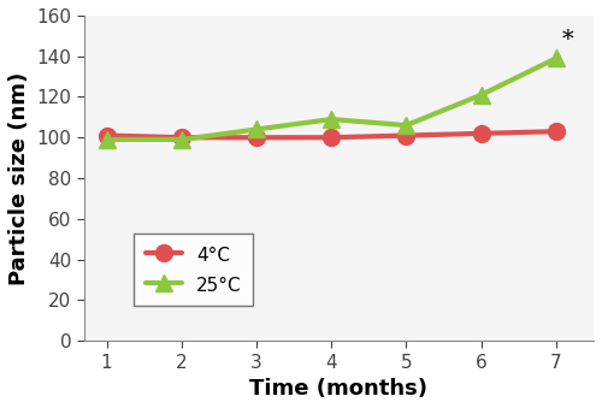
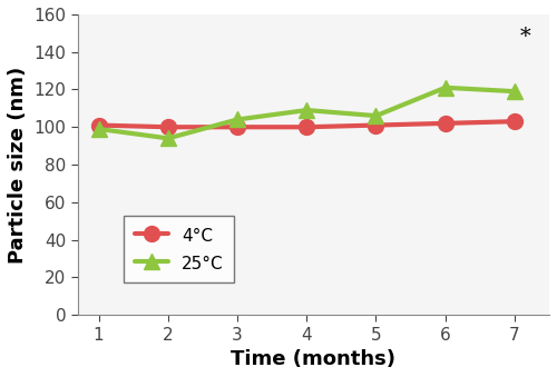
25°C/2: 99 -> 94
25°C/7: 139 -> 119
